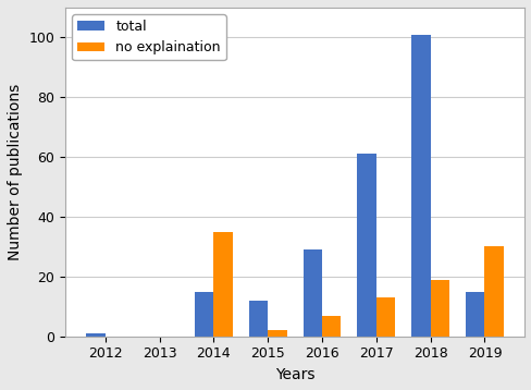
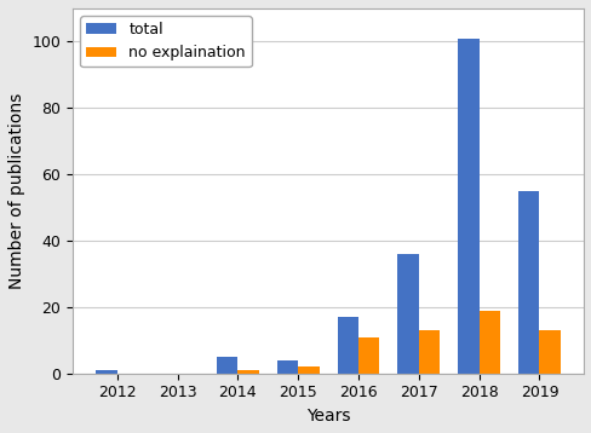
total/2014: 15 -> 5
no explaination/2014: 35 -> 1
total/2015: 12 -> 4
total/2016: 29 -> 17
no explaination/2016: 7 -> 11
total/2017: 61 -> 36
total/2019: 15 -> 55
no explaination/2019: 30 -> 13
